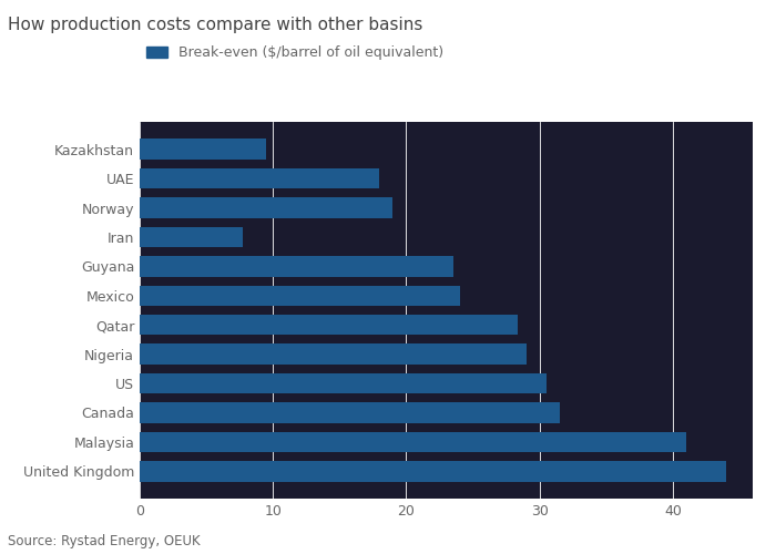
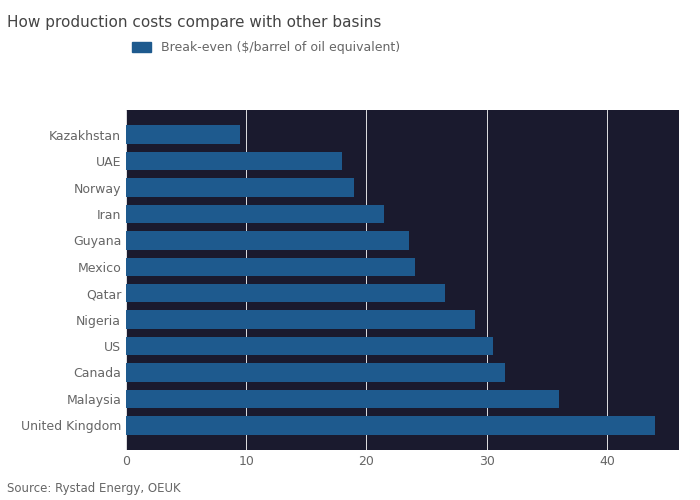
Iran: 7.7 -> 21.5
Qatar: 28.4 -> 26.5
Malaysia: 41.0 -> 36.0
